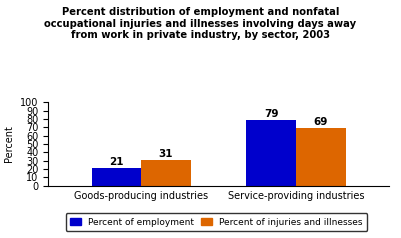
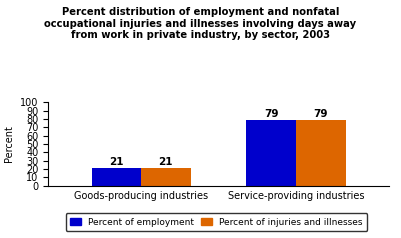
Percent of injuries and illnesses/Goods-producing industries: 31 -> 21
Percent of injuries and illnesses/Service-providing industries: 69 -> 79
